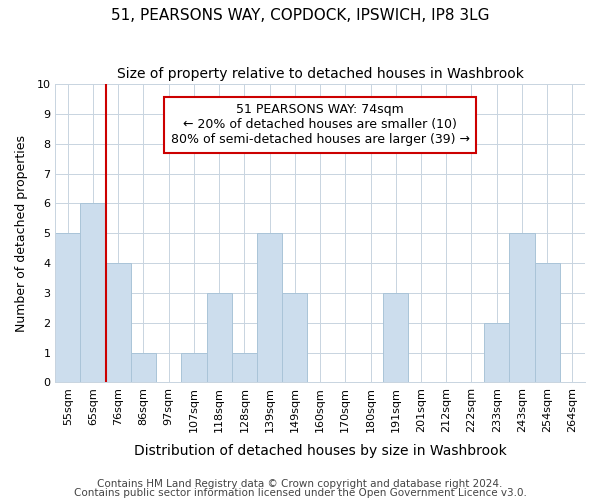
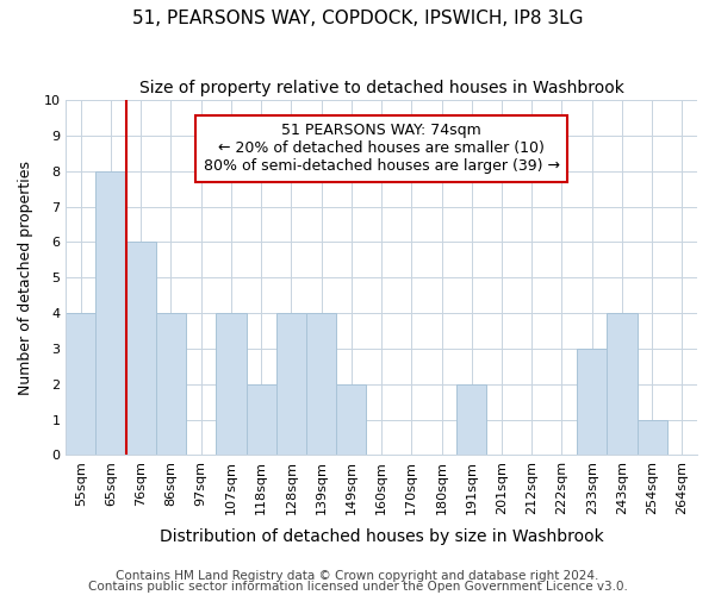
55sqm: 5 -> 4
65sqm: 6 -> 8
76sqm: 4 -> 6
86sqm: 1 -> 4
107sqm: 1 -> 4
118sqm: 3 -> 2
128sqm: 1 -> 4
139sqm: 5 -> 4
149sqm: 3 -> 2
191sqm: 3 -> 2
233sqm: 2 -> 3
243sqm: 5 -> 4
254sqm: 4 -> 1
